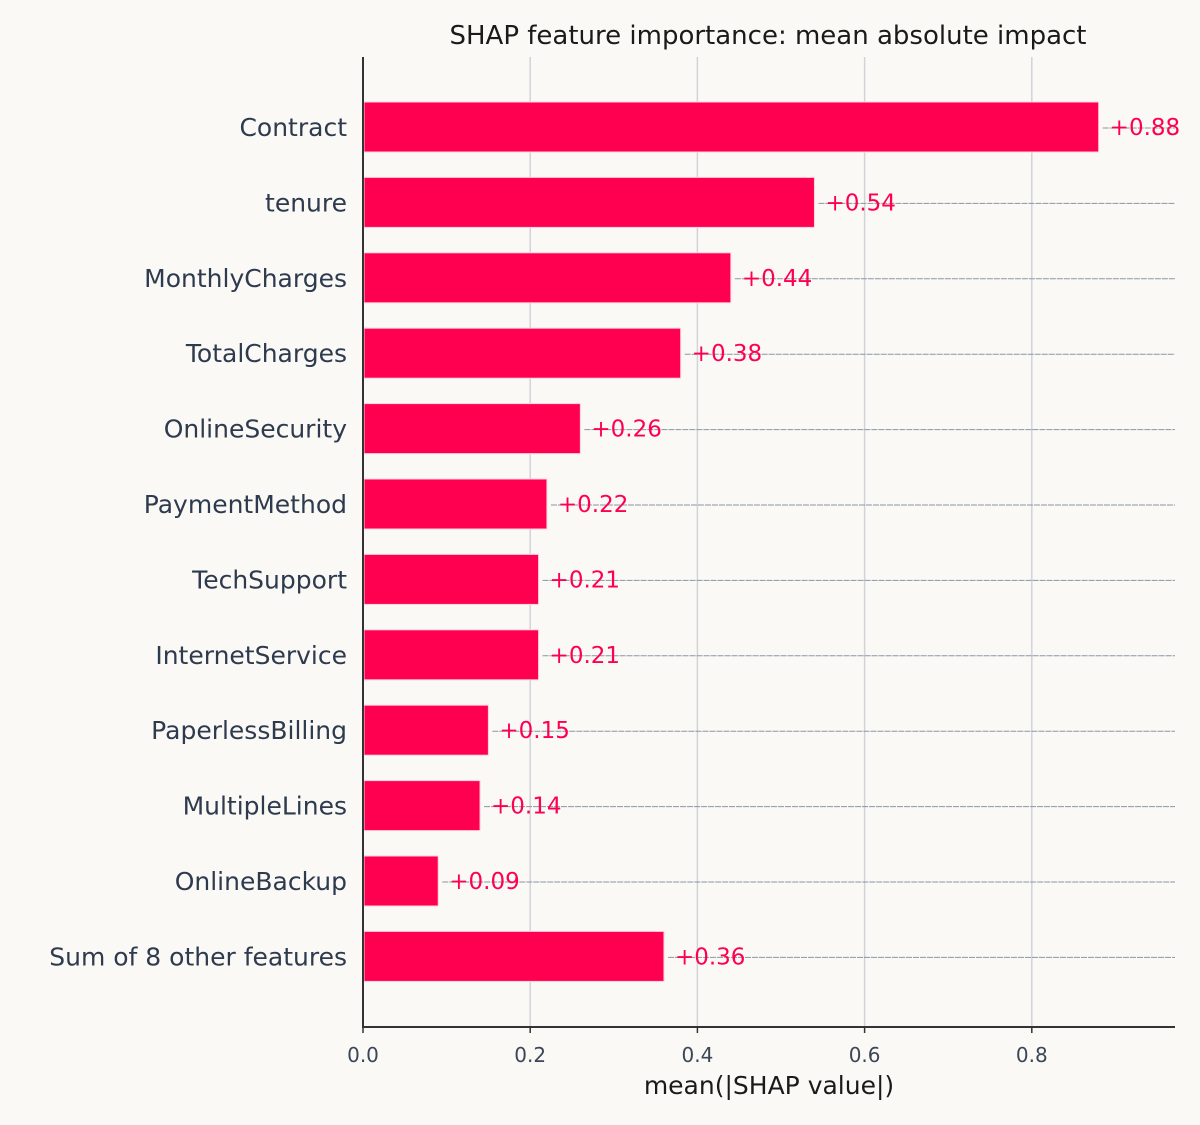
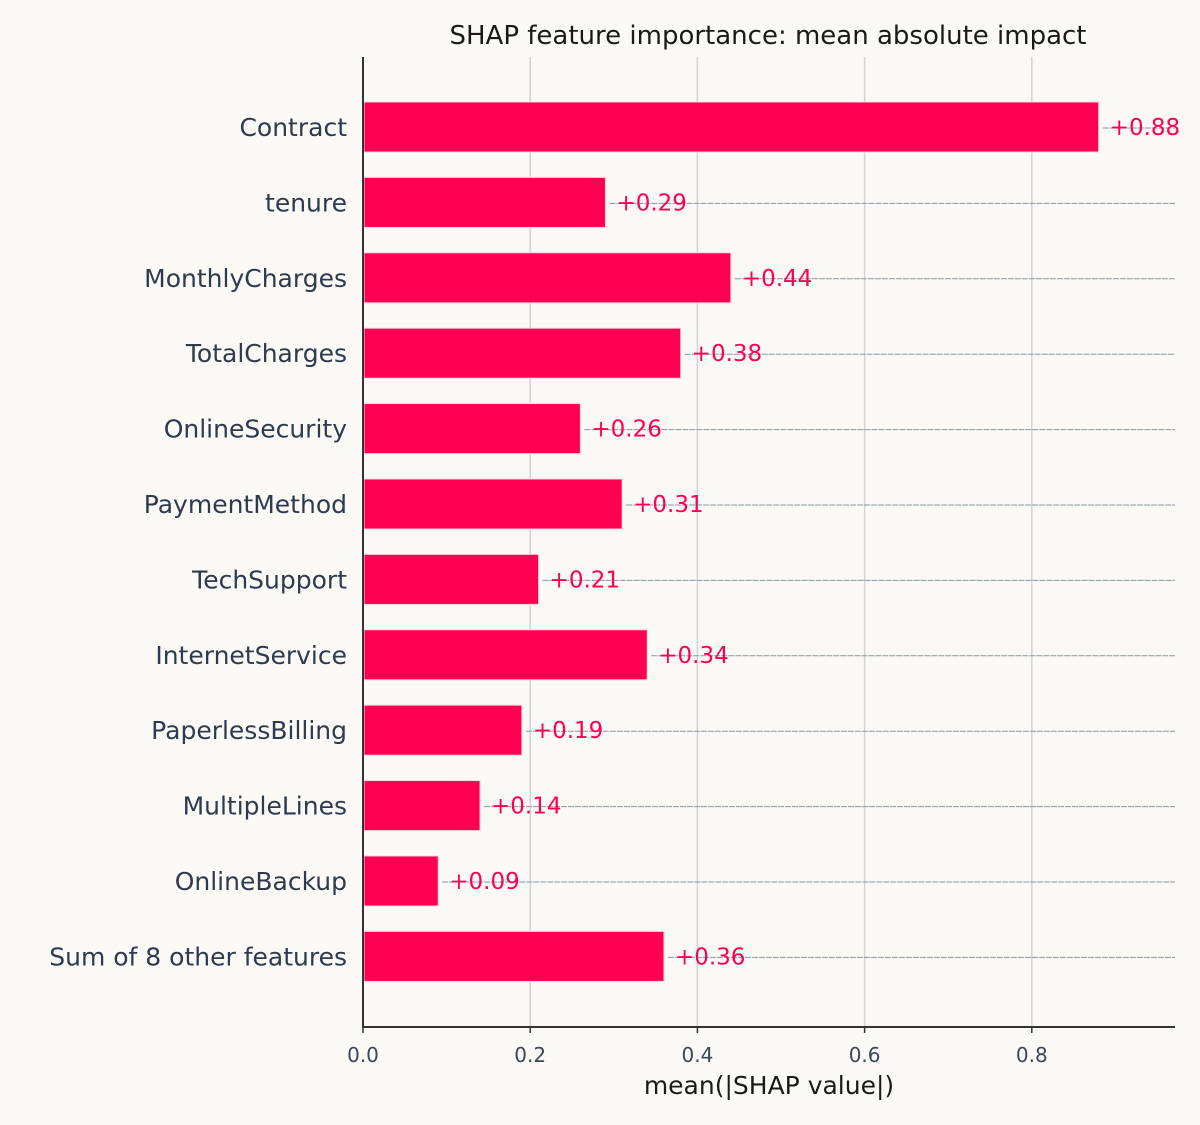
tenure: +0.54 -> +0.29
PaymentMethod: +0.22 -> +0.31
InternetService: +0.21 -> +0.34
PaperlessBilling: +0.15 -> +0.19
